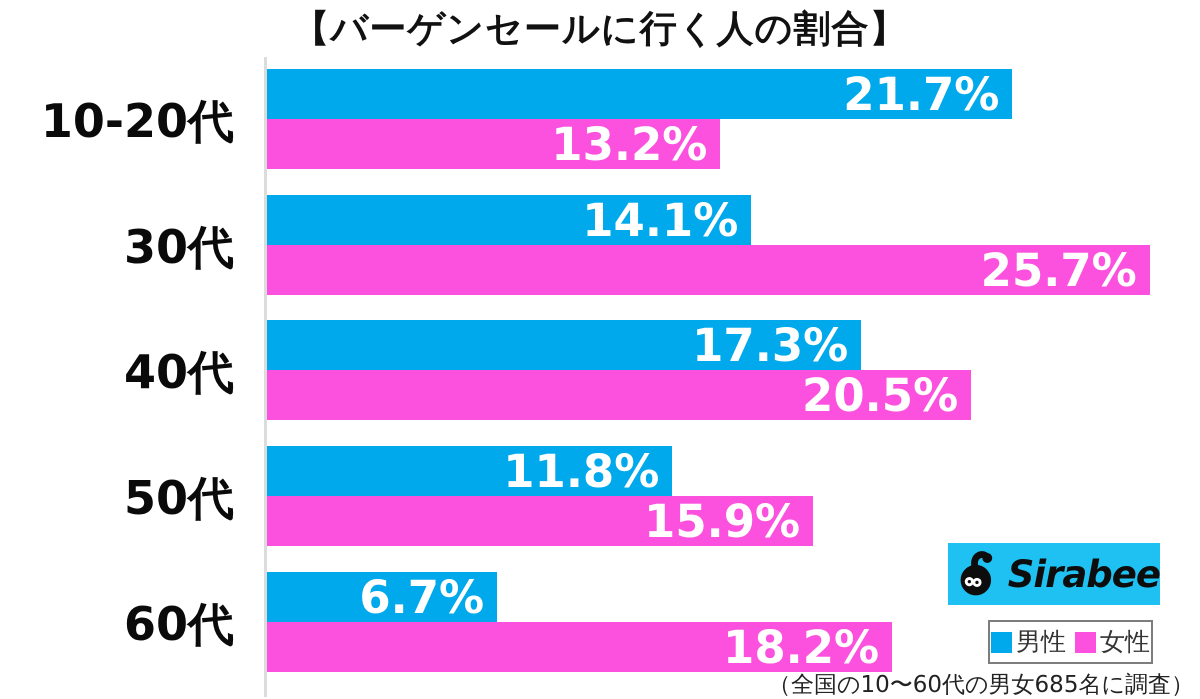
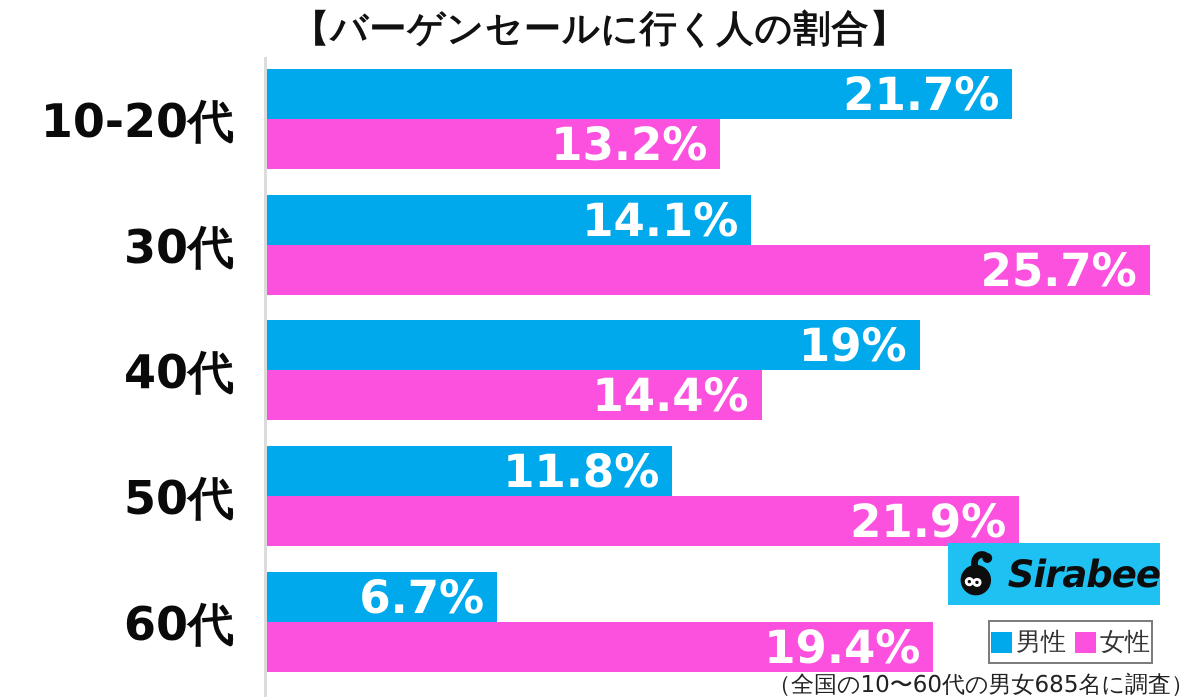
男性/40代: 17.3% -> 19%
女性/40代: 20.5% -> 14.4%
女性/50代: 15.9% -> 21.9%
女性/60代: 18.2% -> 19.4%
